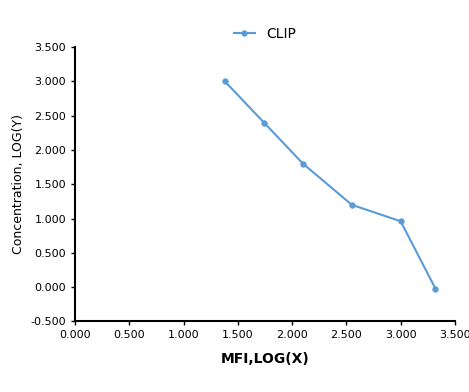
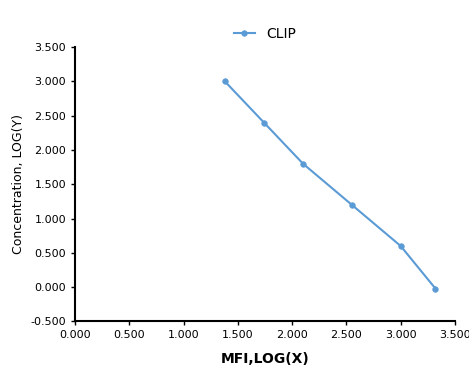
3.000: 0.96 -> 0.60
